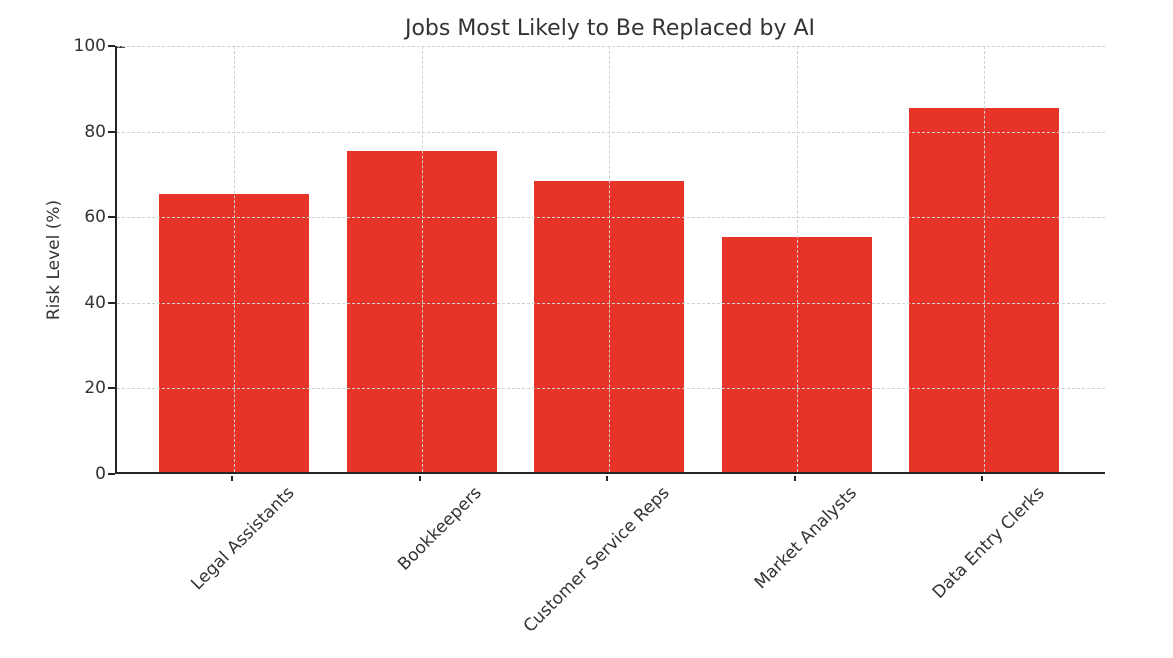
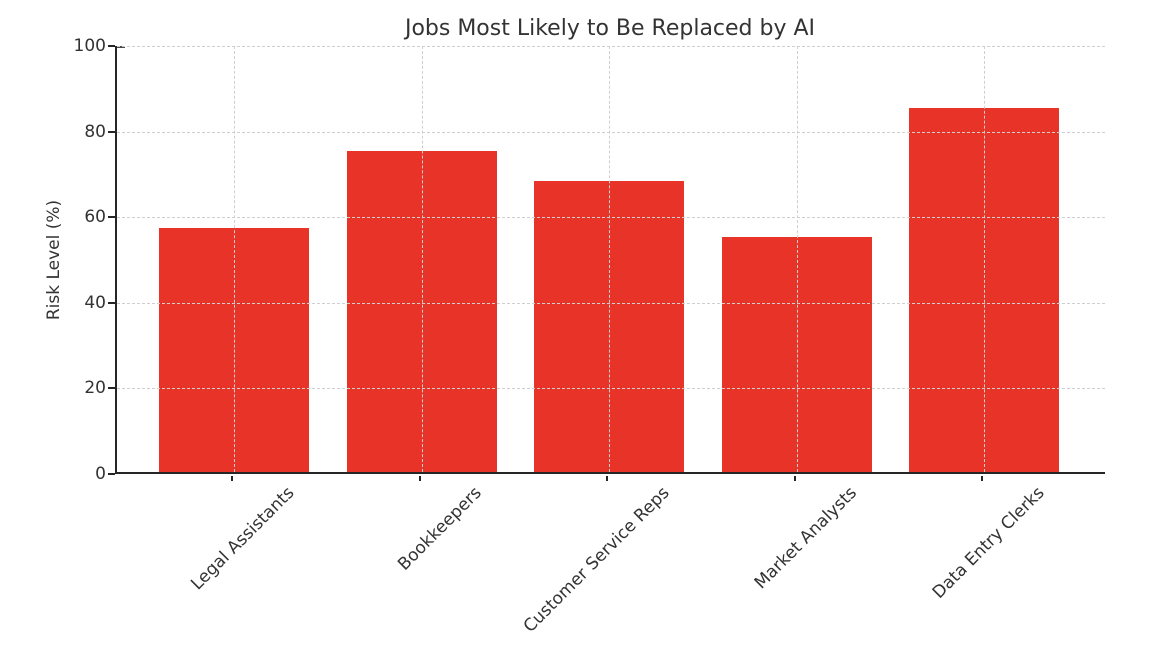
Legal Assistants: 65 -> 57
